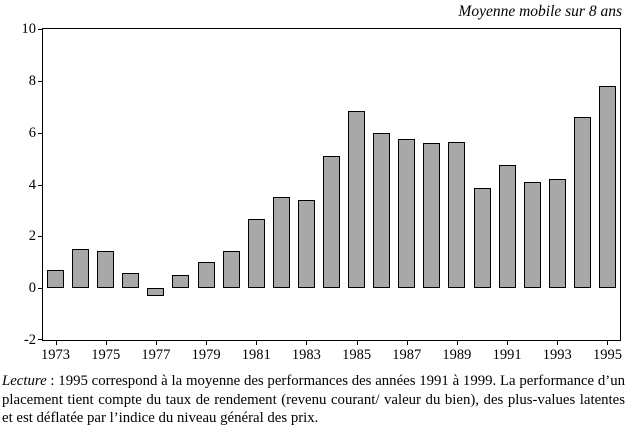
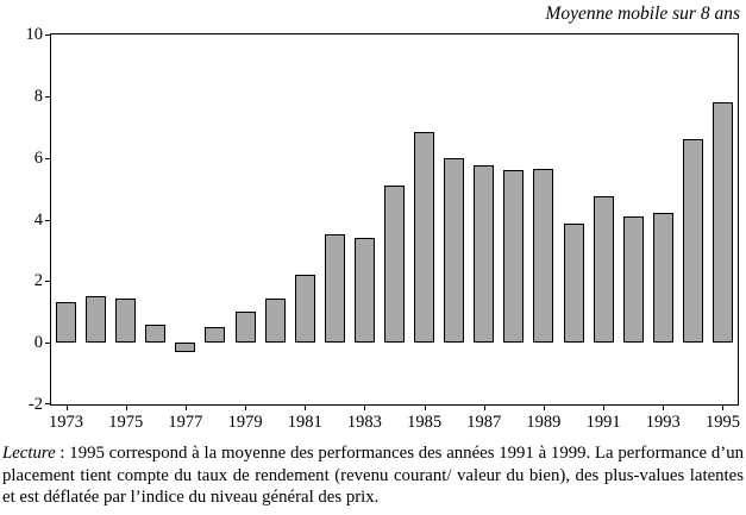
1973: 0.7 -> 1.3
1981: 2.6 -> 2.2
